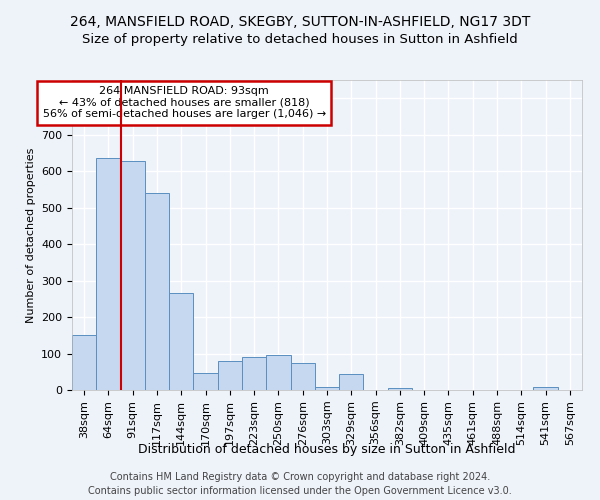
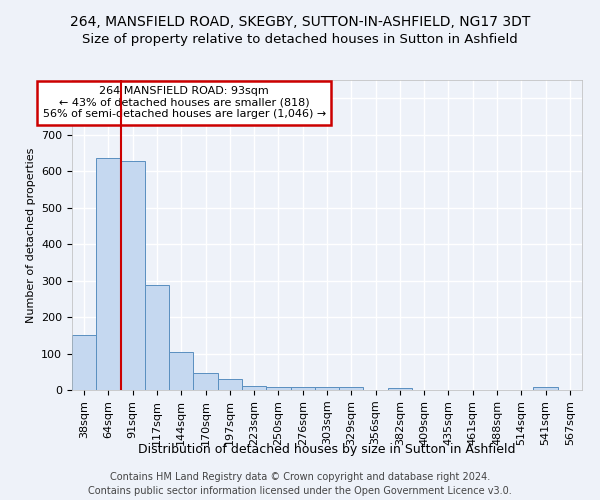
117sqm: 540 -> 288
144sqm: 265 -> 103
197sqm: 80 -> 30
223sqm: 90 -> 12
250sqm: 95 -> 8
276sqm: 75 -> 8
329sqm: 45 -> 8
